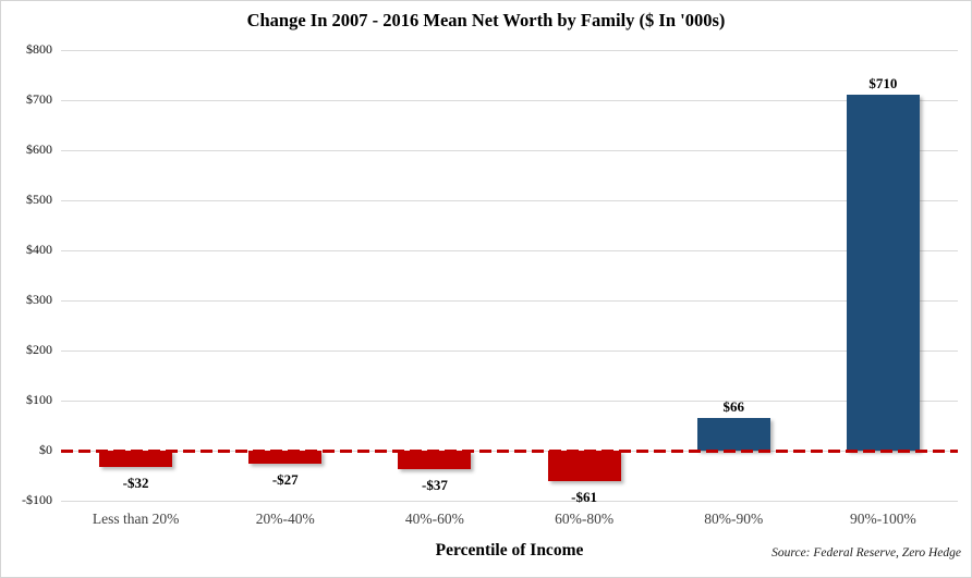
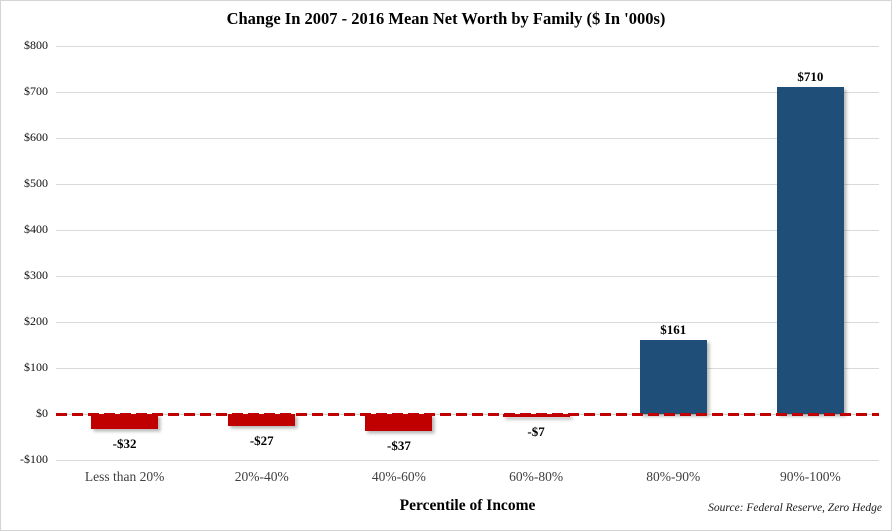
60%-80%: -$61 -> -$7
80%-90%: $66 -> $161
